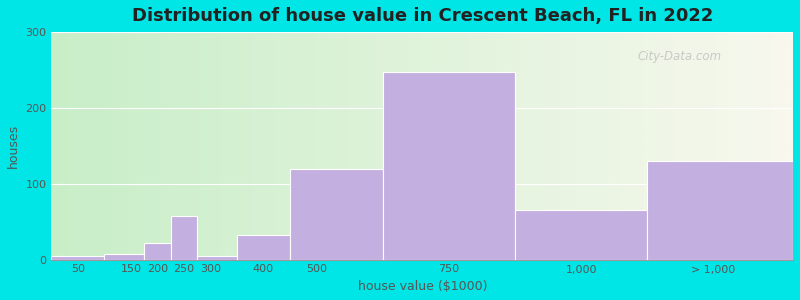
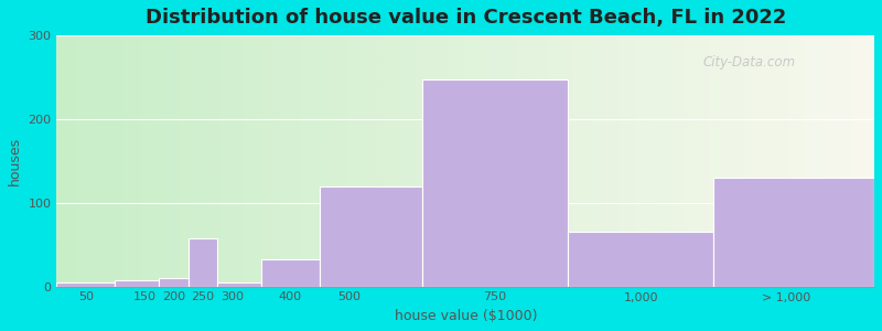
200: 22 -> 10
